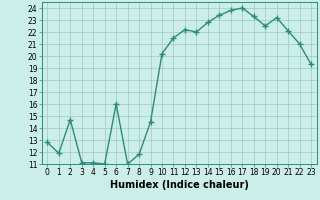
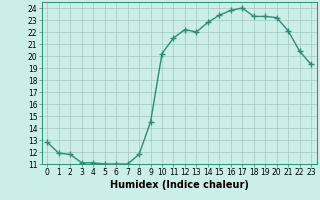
2: 14.7 -> 11.8
6: 16.0 -> 11.0
19: 22.5 -> 23.3
22: 21.0 -> 20.4
